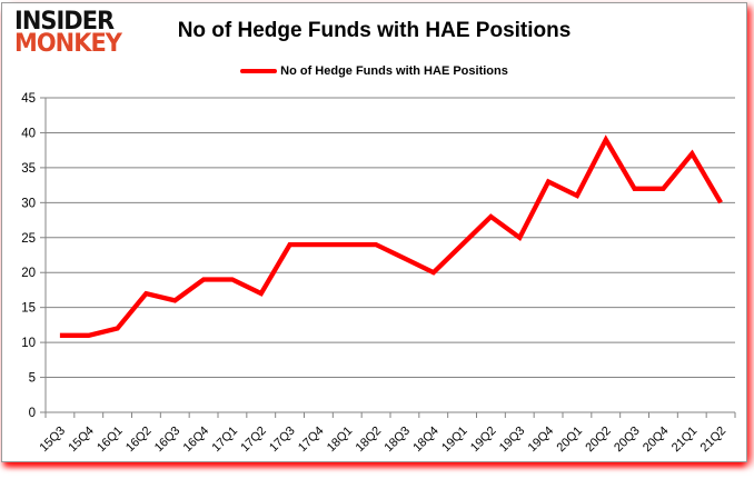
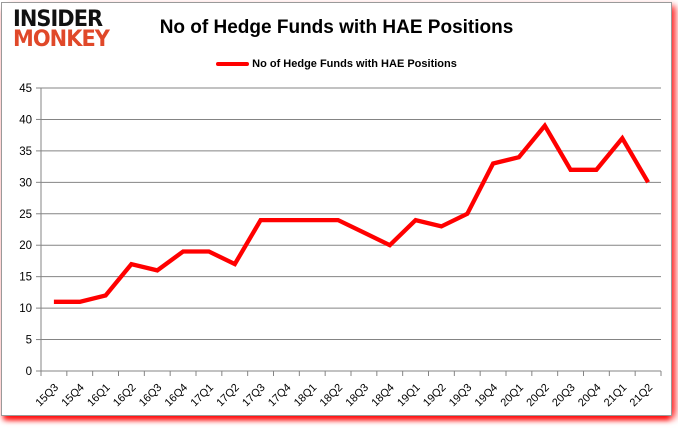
19Q2: 28 -> 23
20Q1: 31 -> 34
